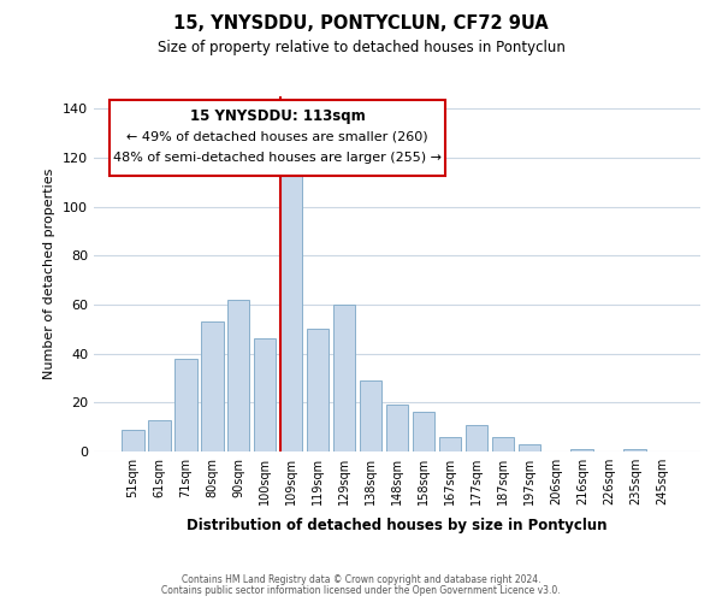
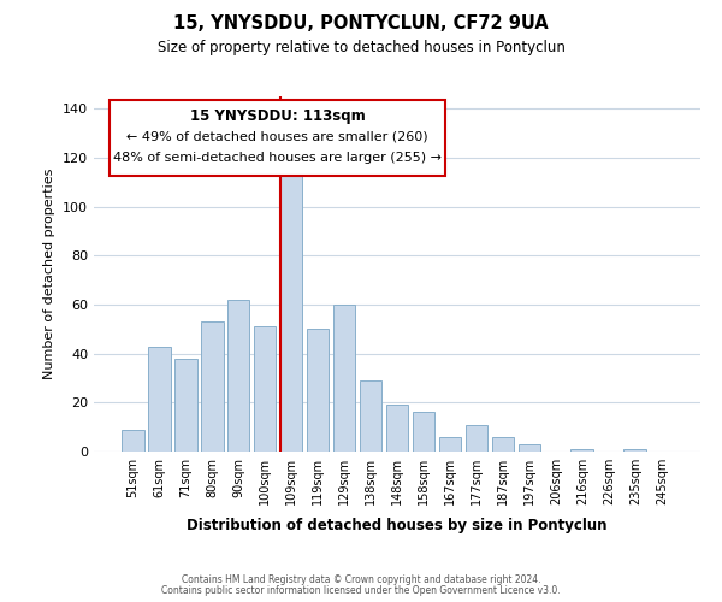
61sqm: 13 -> 43
100sqm: 46 -> 51
